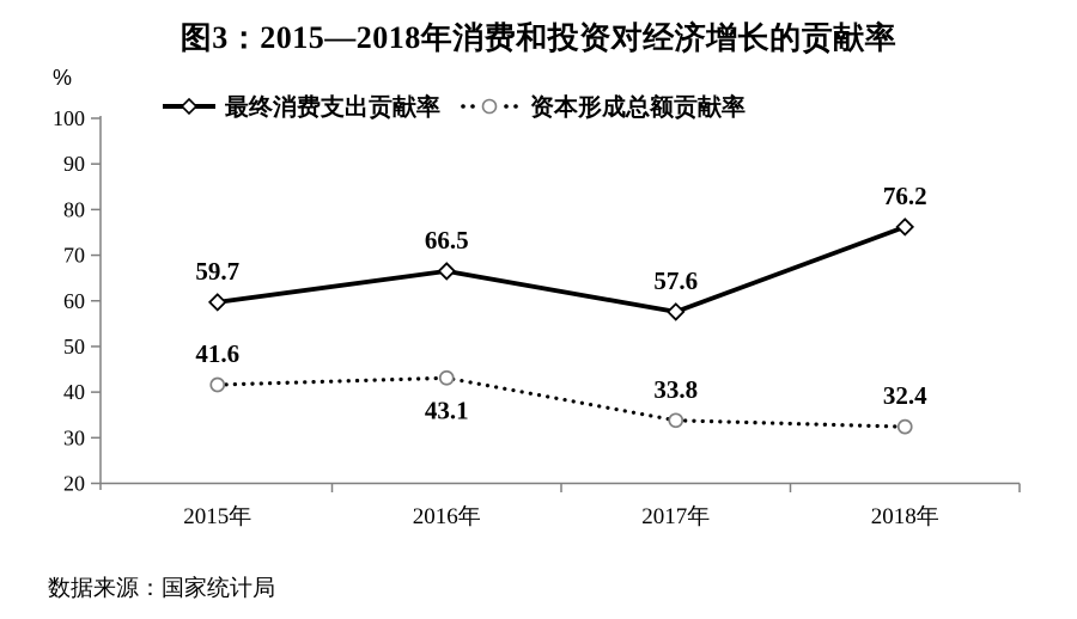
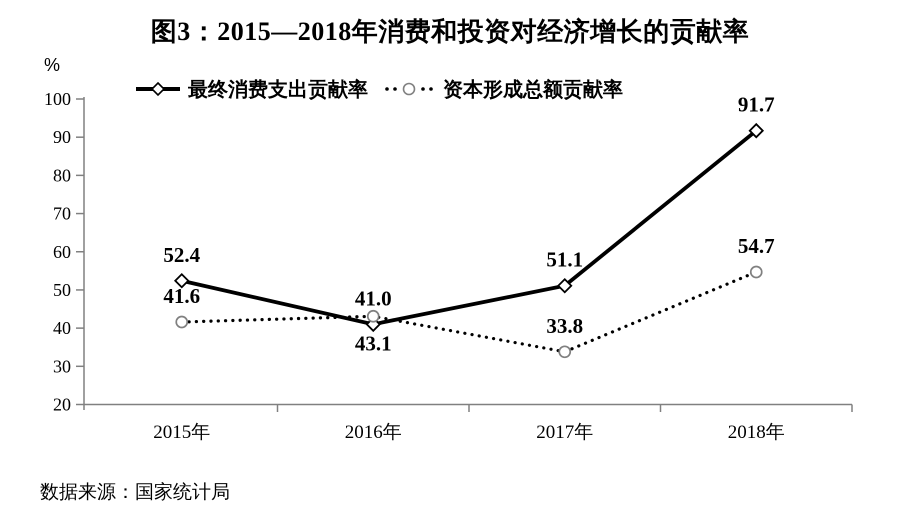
最终消费支出贡献率/2015年: 59.7 -> 52.4
最终消费支出贡献率/2016年: 66.5 -> 41.0
最终消费支出贡献率/2017年: 57.6 -> 51.1
最终消费支出贡献率/2018年: 76.2 -> 91.7
资本形成总额贡献率/2018年: 32.4 -> 54.7
